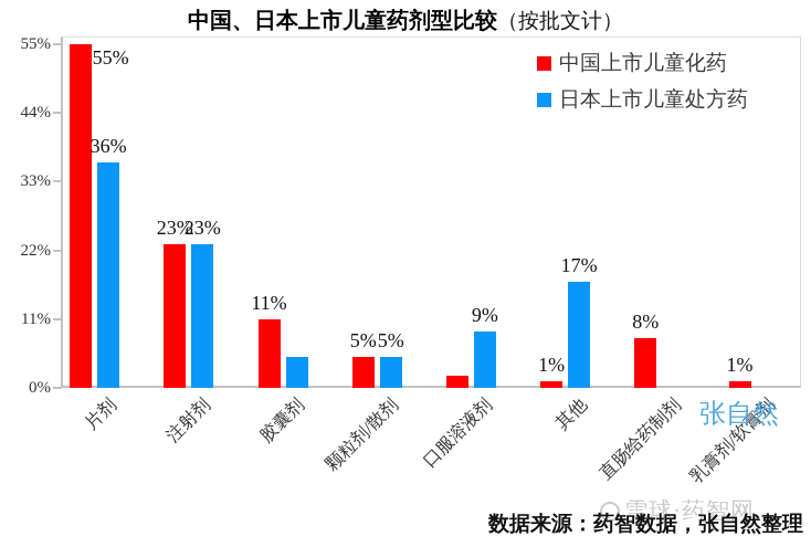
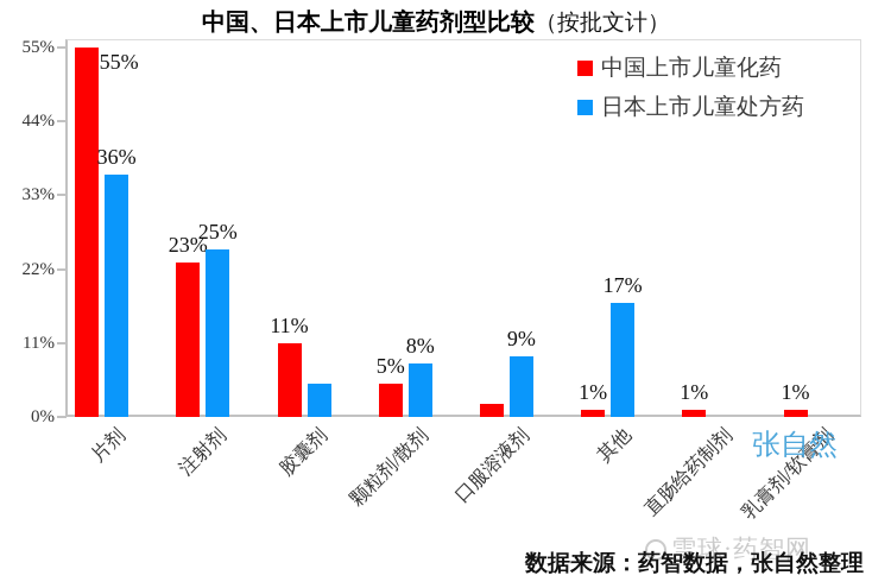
日本上市儿童处方药/注射剂: 23% -> 25%
日本上市儿童处方药/颗粒剂/散剂: 5% -> 8%
中国上市儿童化药/直肠给药制剂: 8% -> 1%
